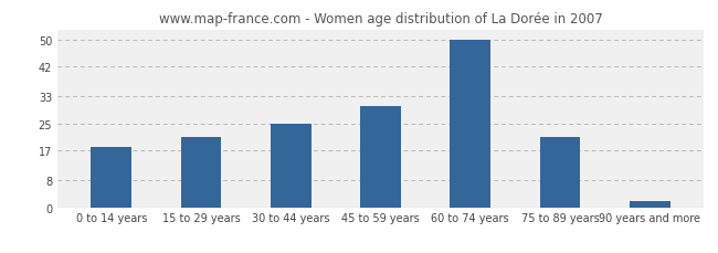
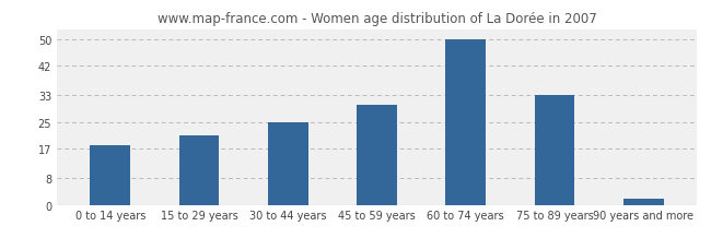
75 to 89 years: 21 -> 33
